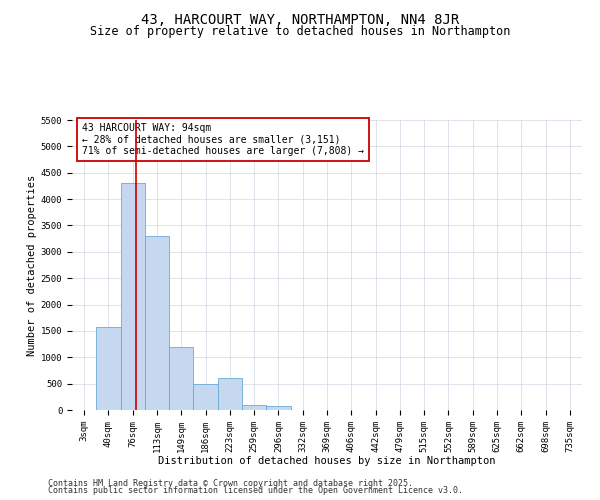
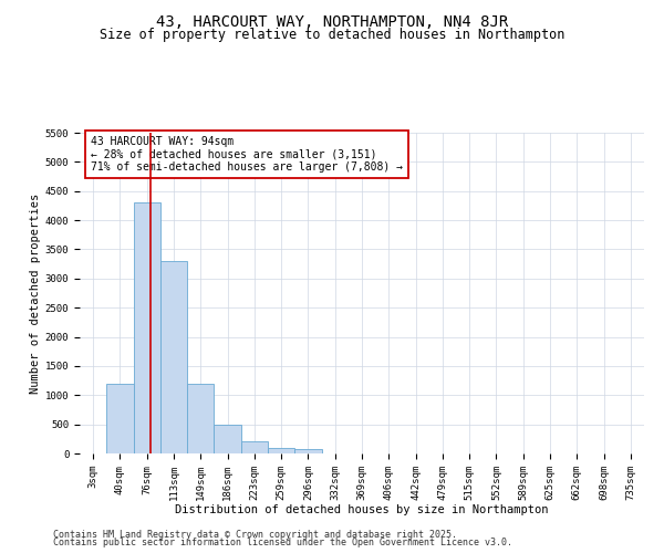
40sqm: 1580 -> 1200
223sqm: 600 -> 200
